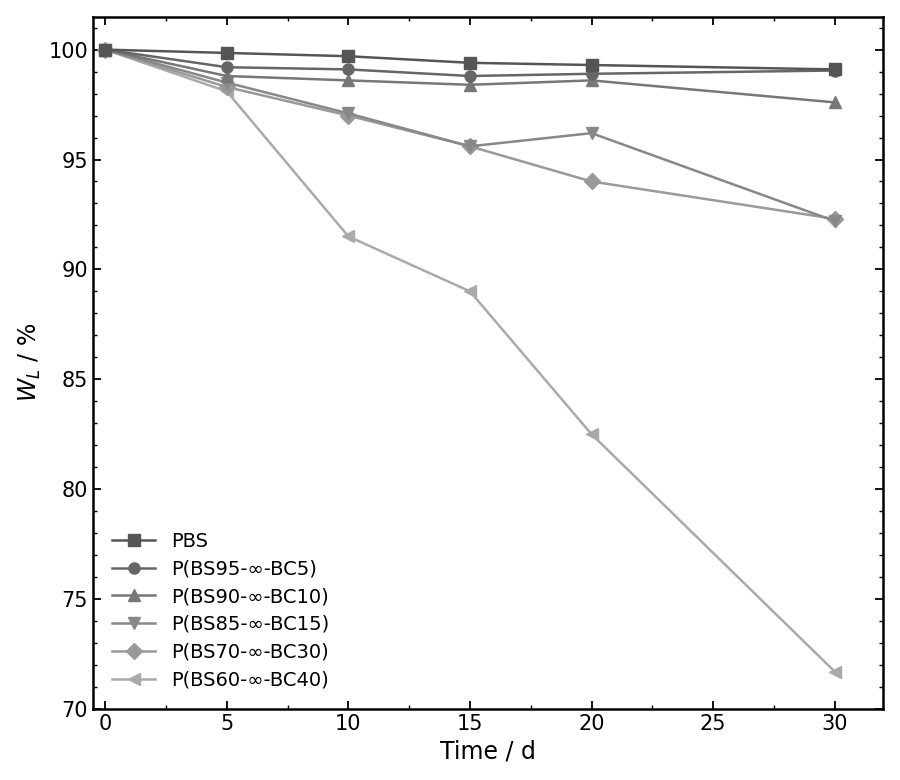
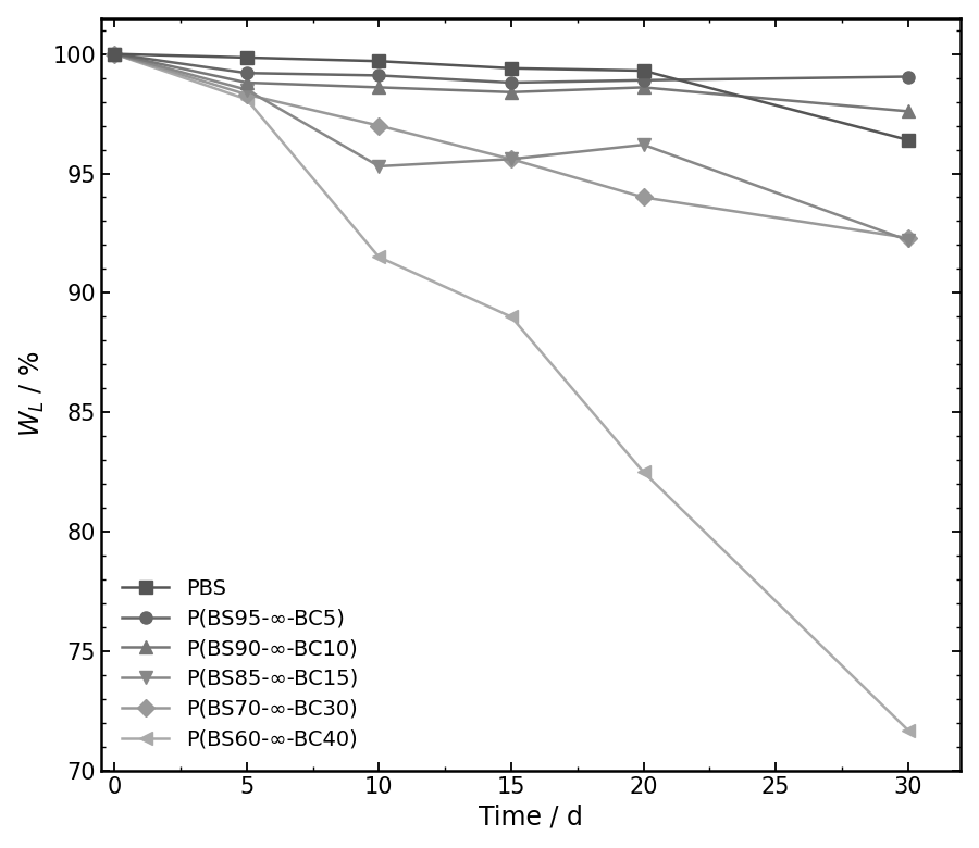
P(BS85-∞-BC15)/10: 97.1 -> 95.3
PBS/30: 99.10 -> 96.40
